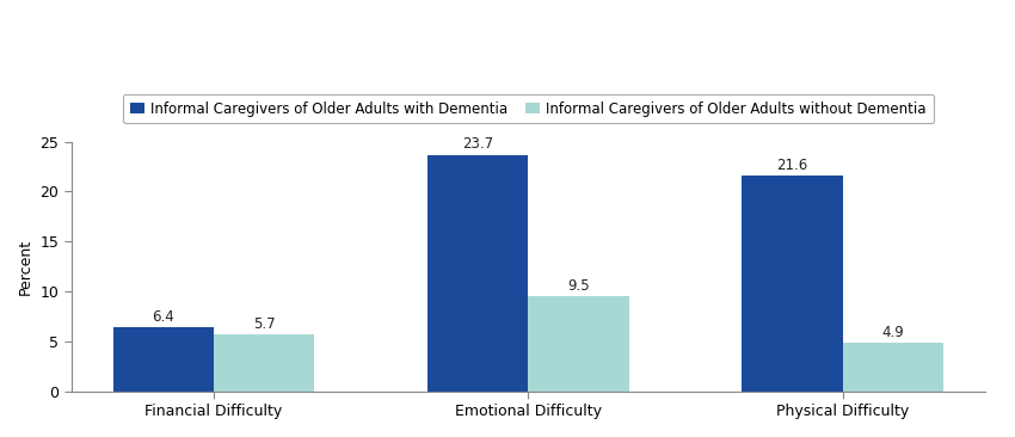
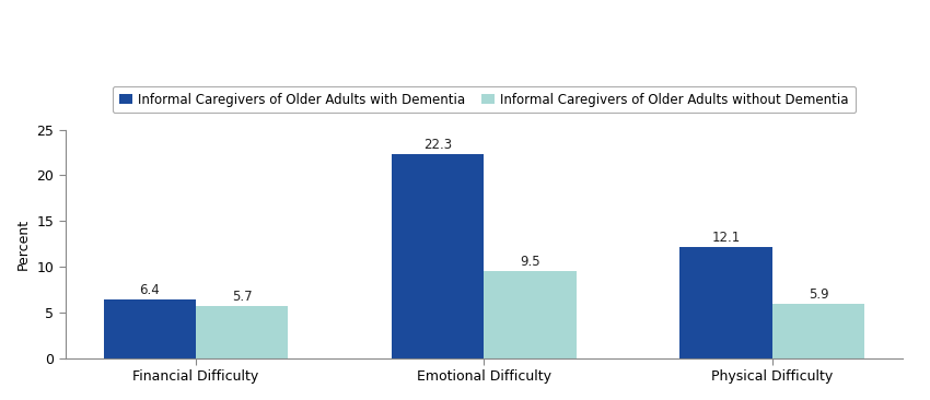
Informal Caregivers of Older Adults with Dementia/Emotional Difficulty: 23.7 -> 22.3
Informal Caregivers of Older Adults with Dementia/Physical Difficulty: 21.6 -> 12.1
Informal Caregivers of Older Adults without Dementia/Physical Difficulty: 4.9 -> 5.9
